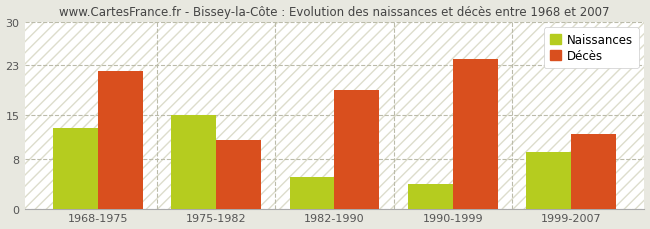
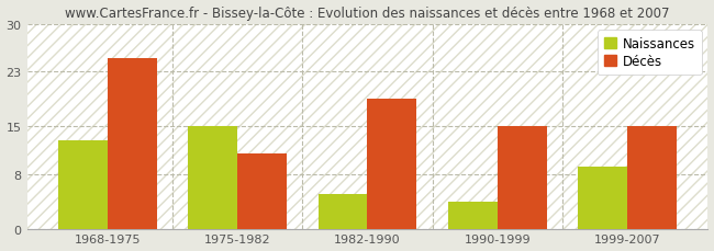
Décès/1968-1975: 22 -> 25
Décès/1990-1999: 24 -> 15
Décès/1999-2007: 12 -> 15
